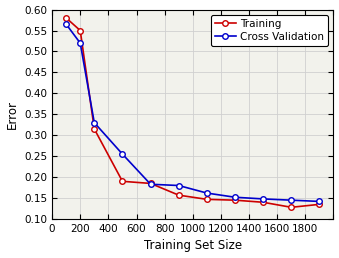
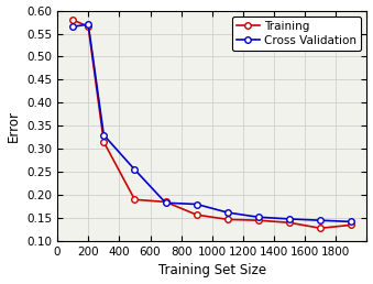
Training/200: 0.550 -> 0.565
Cross Validation/200: 0.520 -> 0.570
